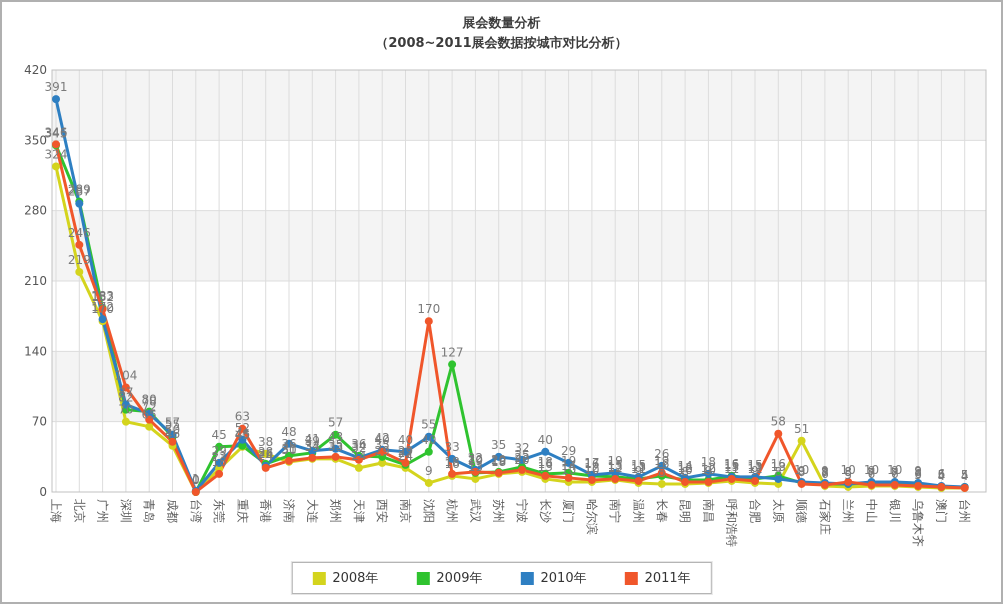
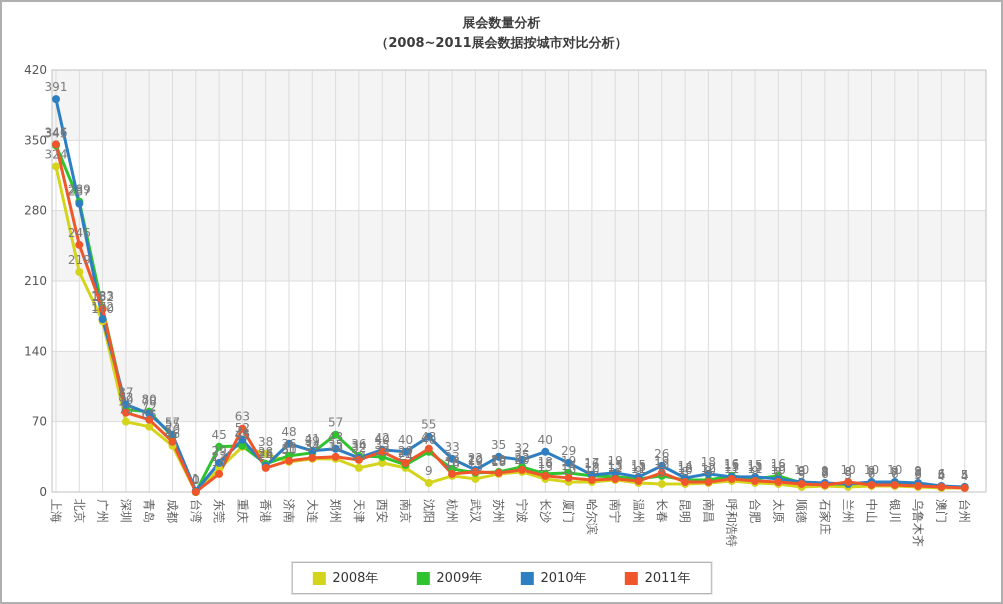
2011年/深圳: 104 -> 79
2011年/沈阳: 170 -> 43
2009年/杭州: 127 -> 23
2011年/太原: 58 -> 10
2008年/顺德: 51 -> 5
